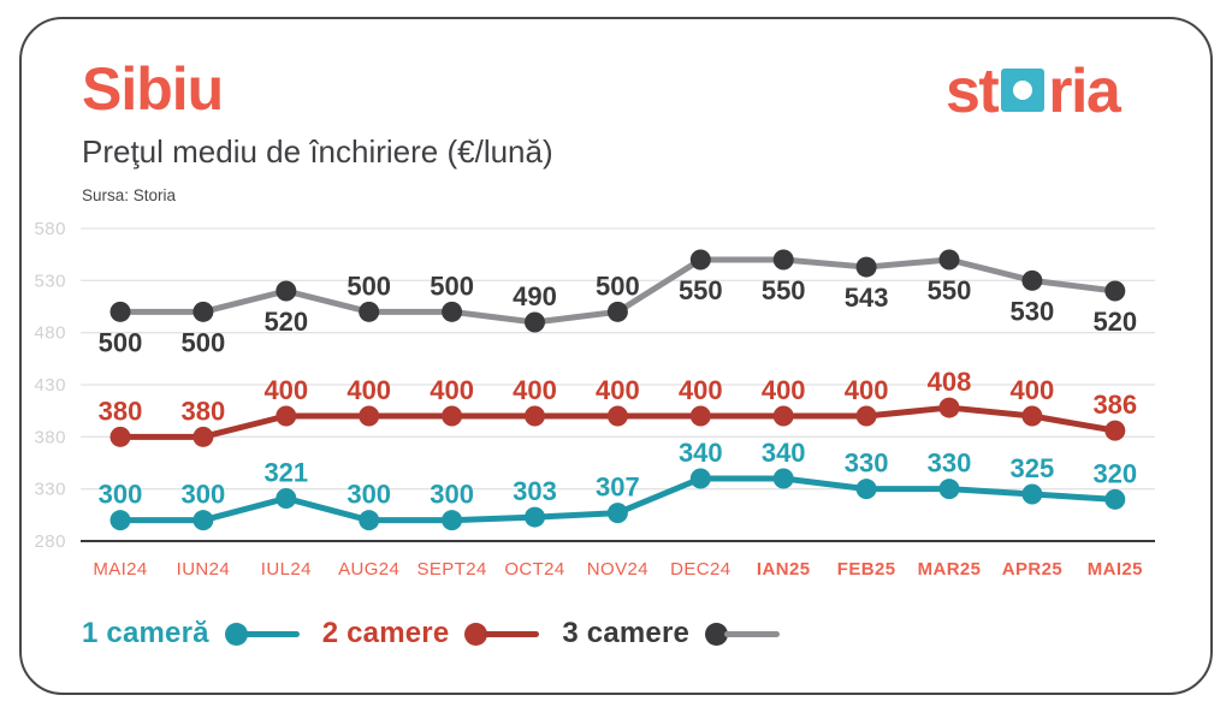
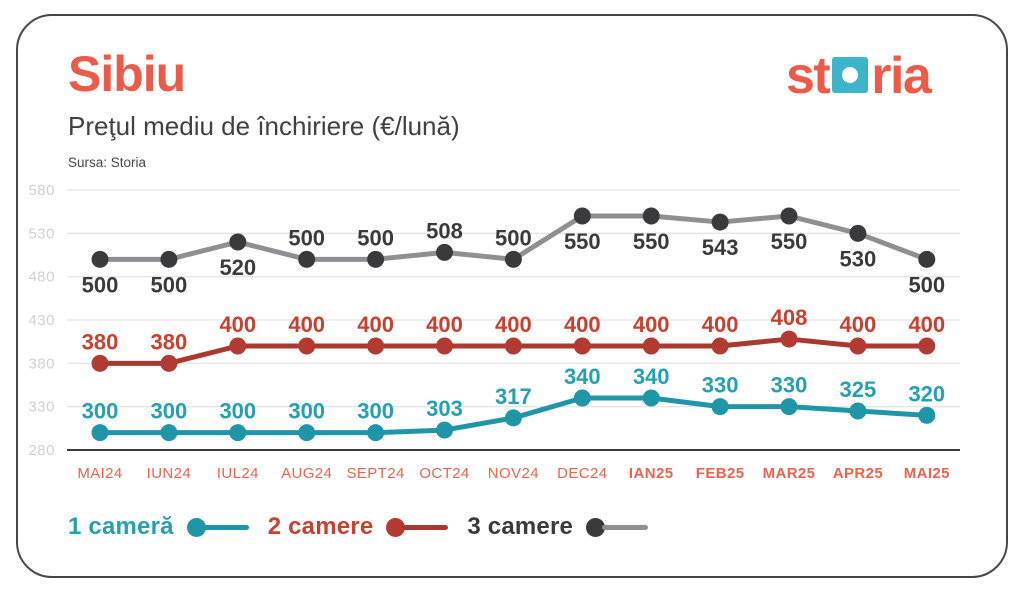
1 cameră/IUL24: 321 -> 300
3 camere/OCT24: 490 -> 508
1 cameră/NOV24: 307 -> 317
2 camere/MAI25: 386 -> 400
3 camere/MAI25: 520 -> 500
